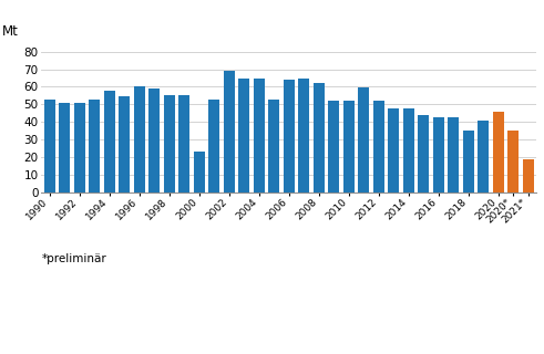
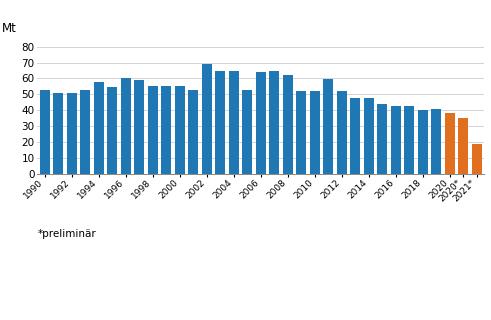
2000: 23 -> 55
2018: 35 -> 40
2020: 46 -> 38
